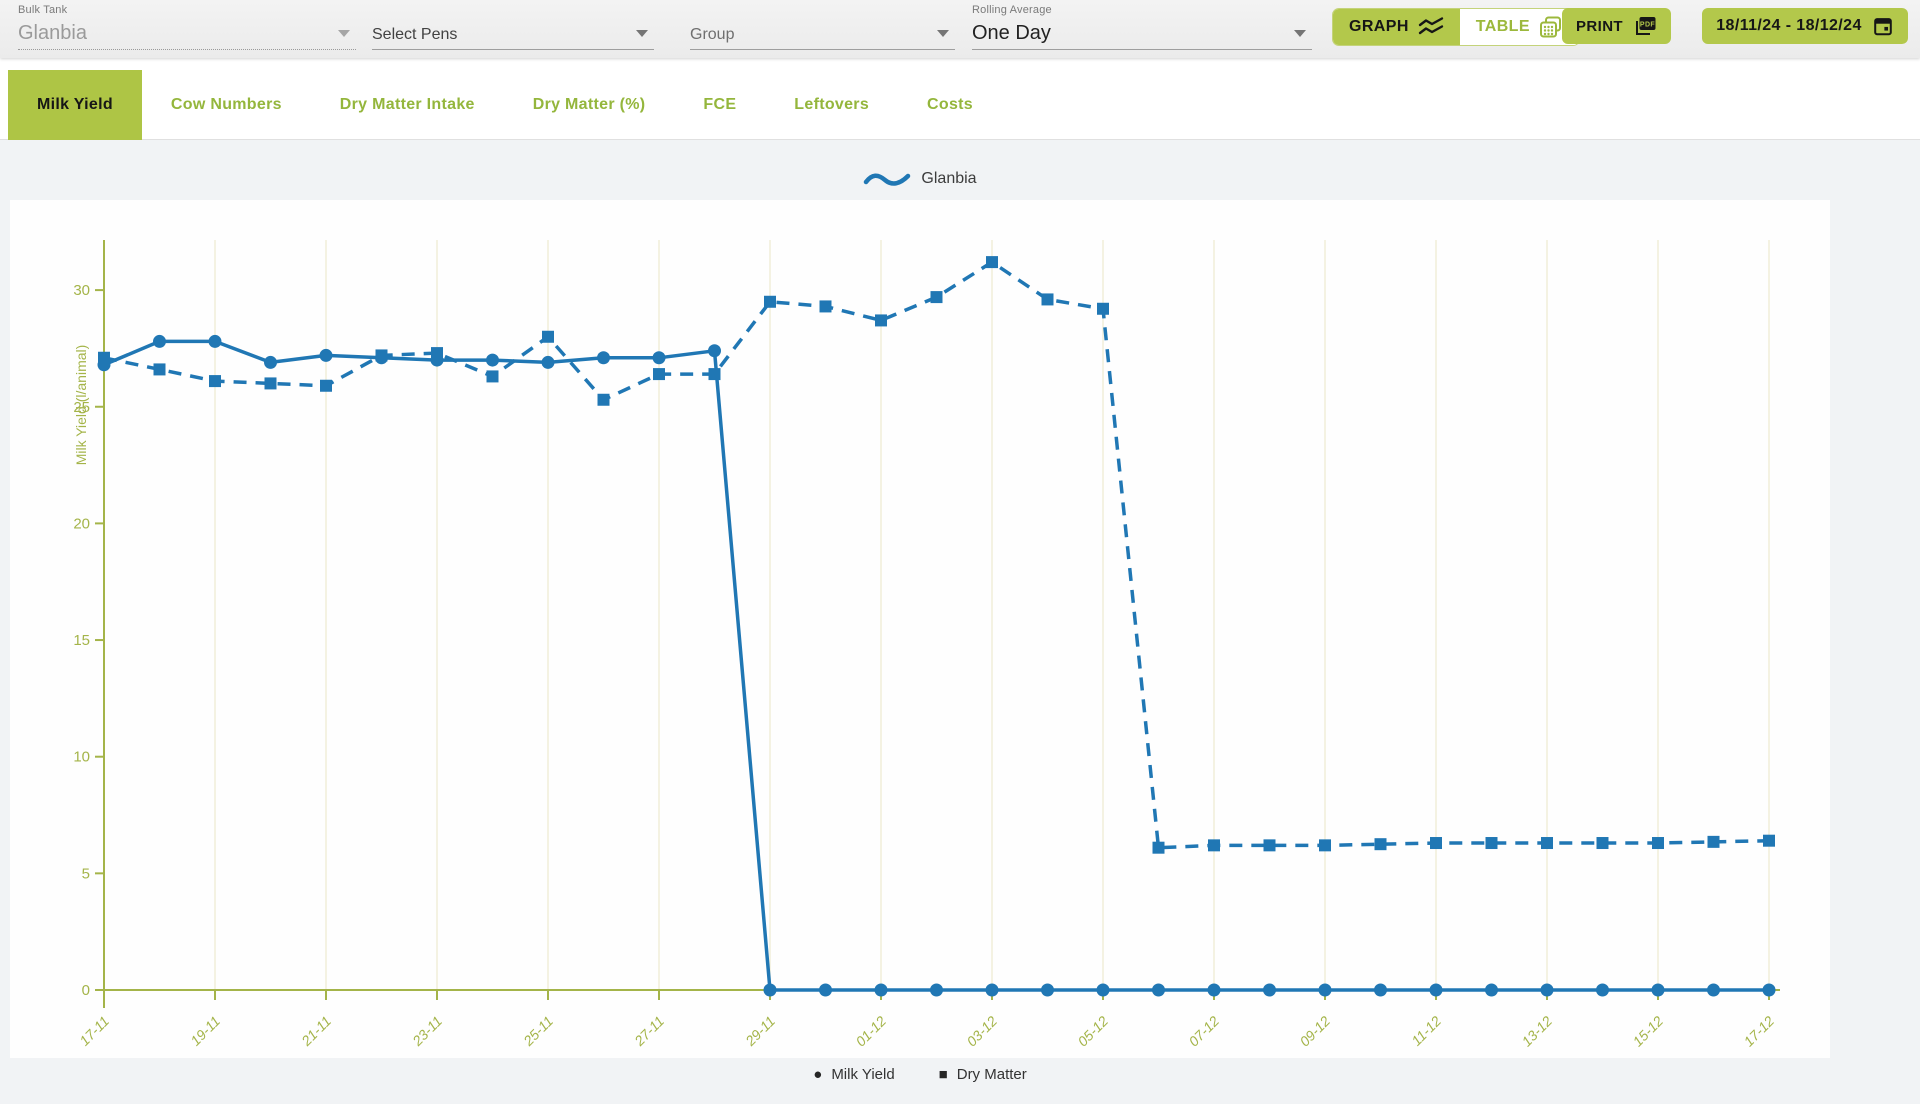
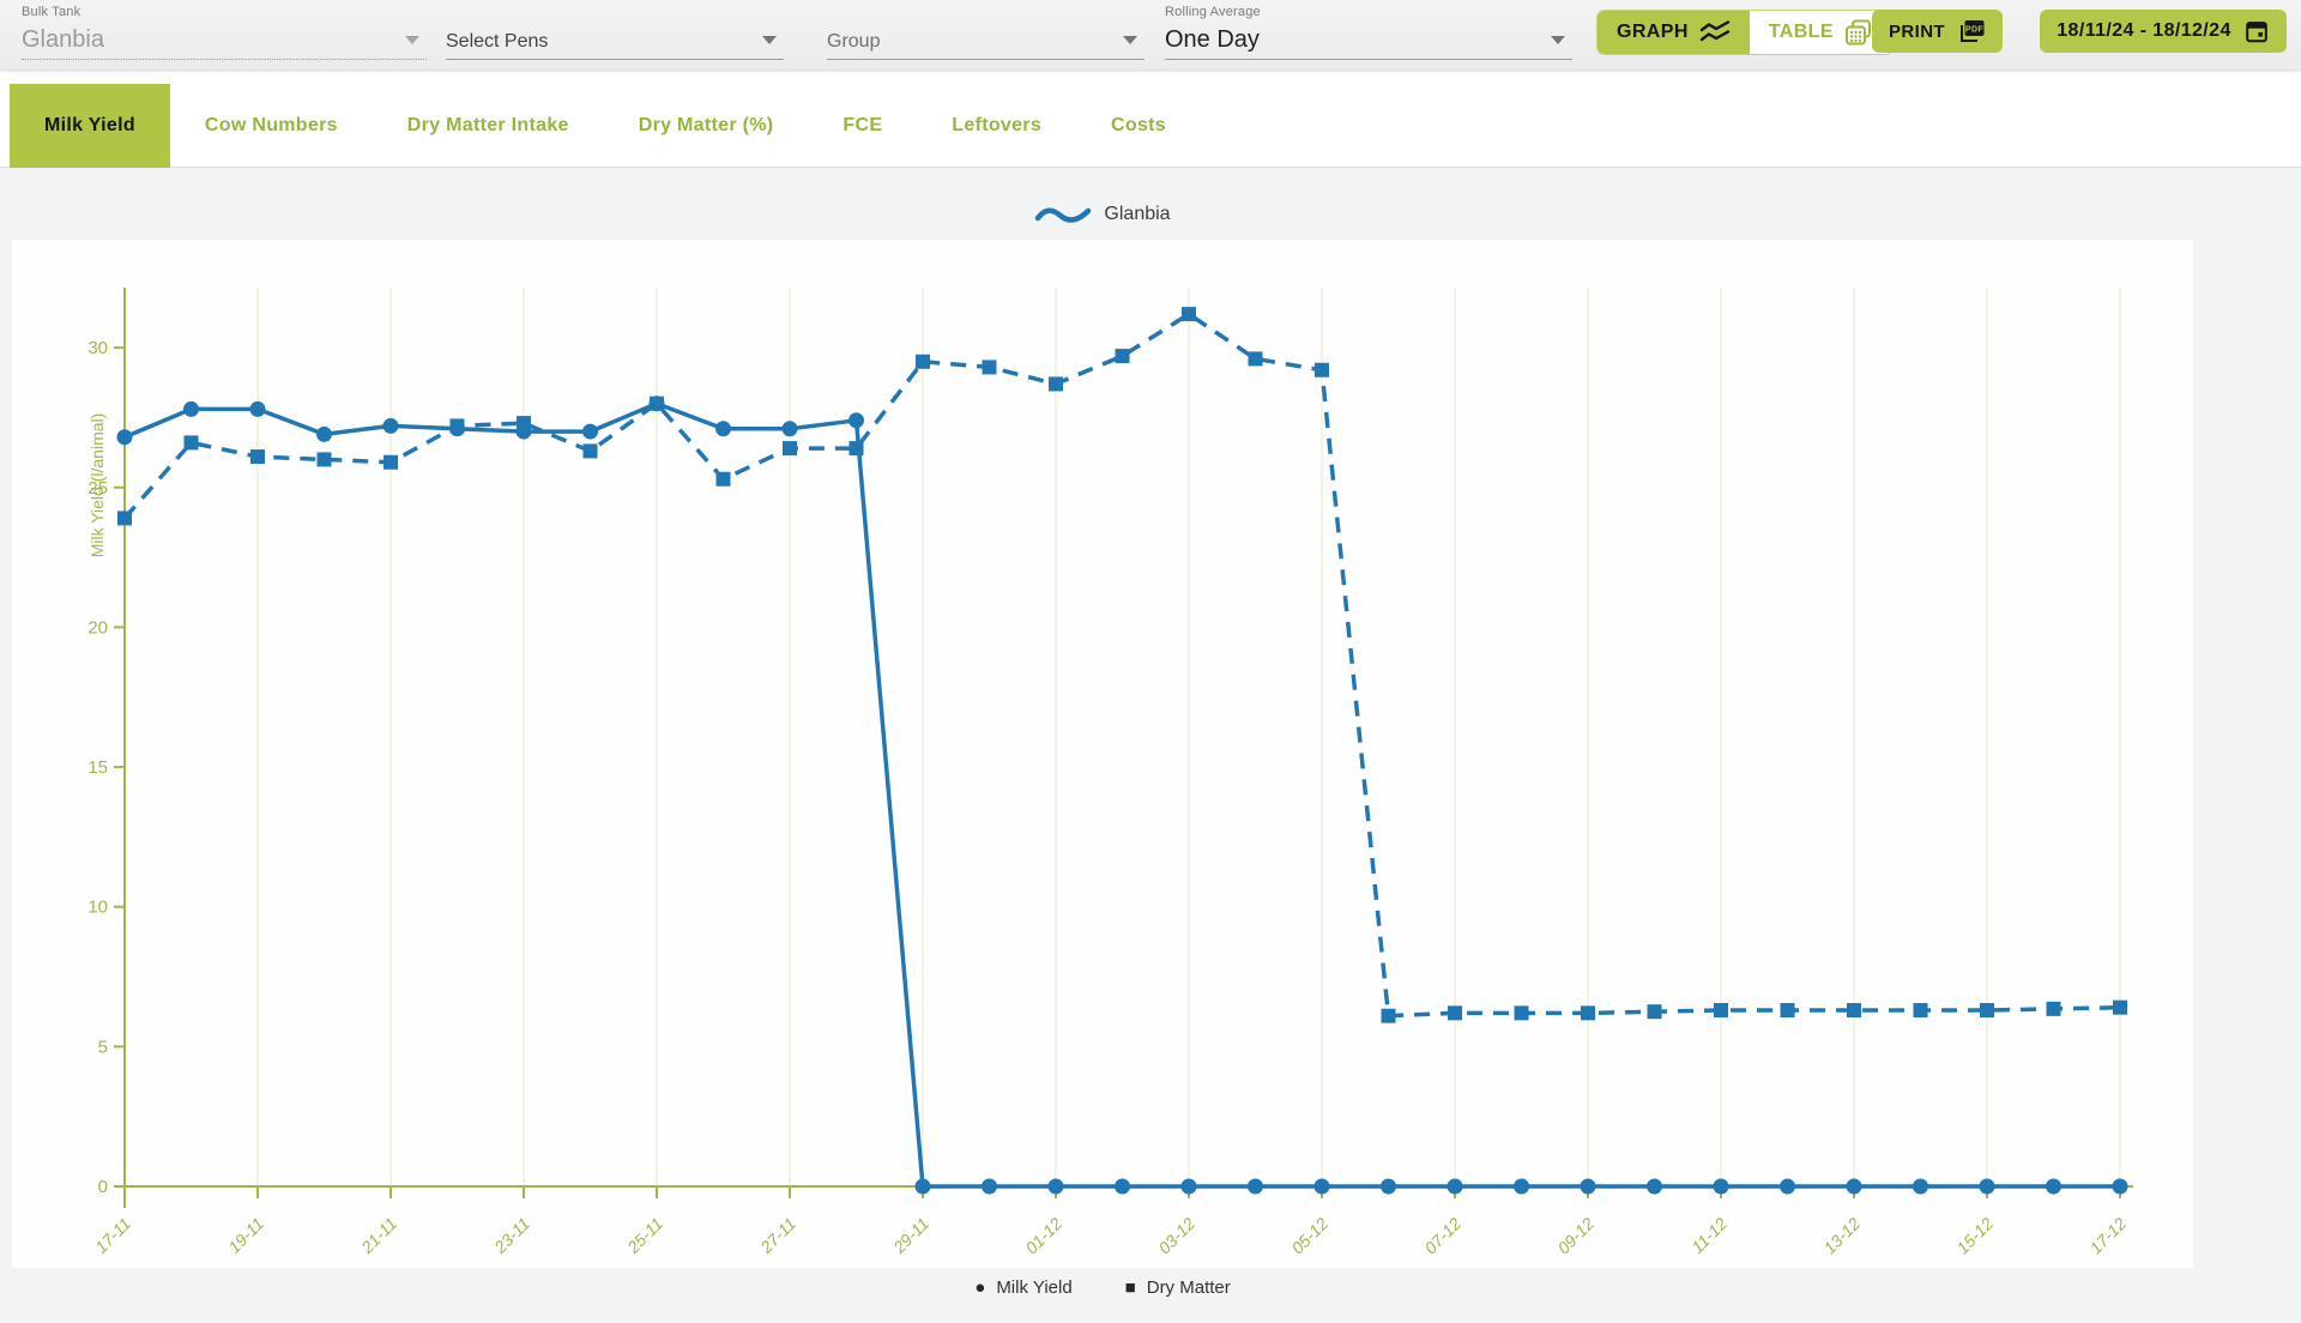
Dry Matter/17-11: 27.1 -> 23.9
Milk Yield/25-11: 26.9 -> 28.0
